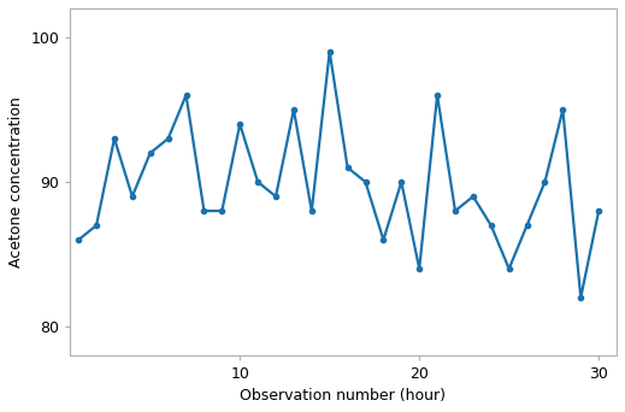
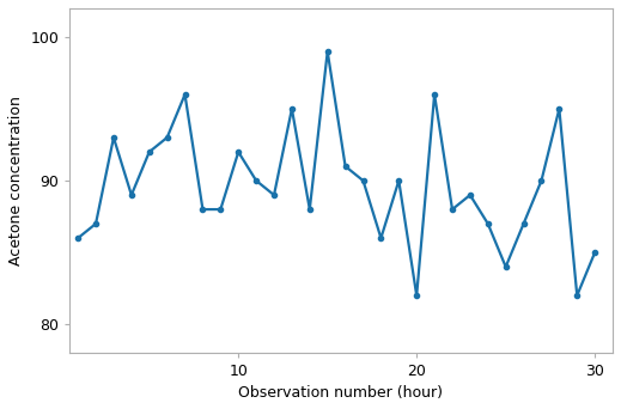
10: 94 -> 92
20: 84 -> 82
30: 88 -> 85
